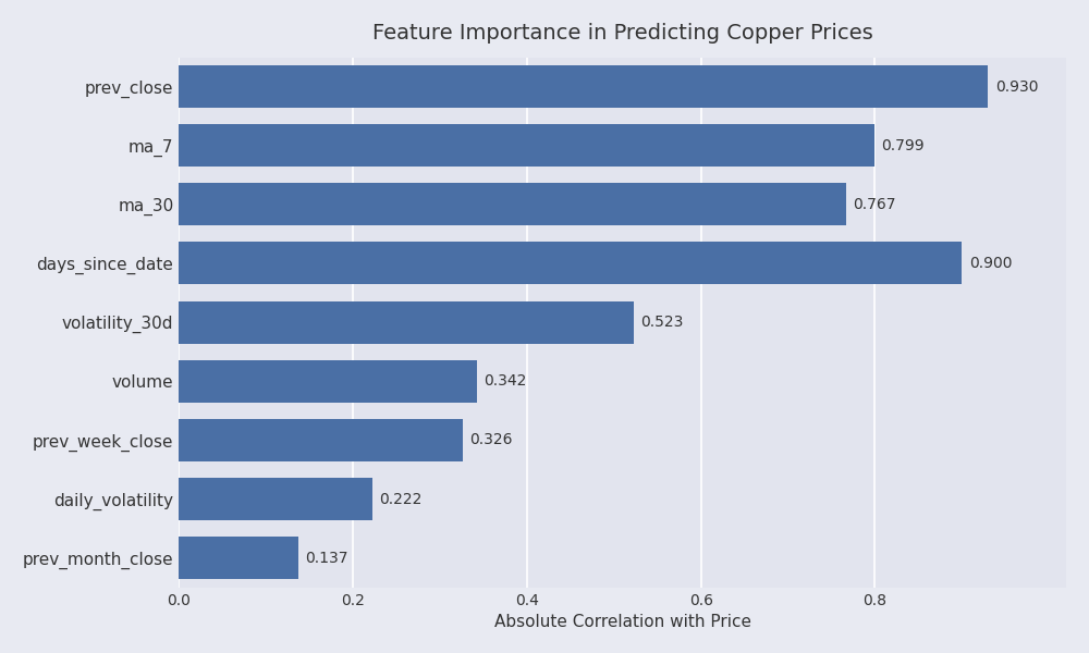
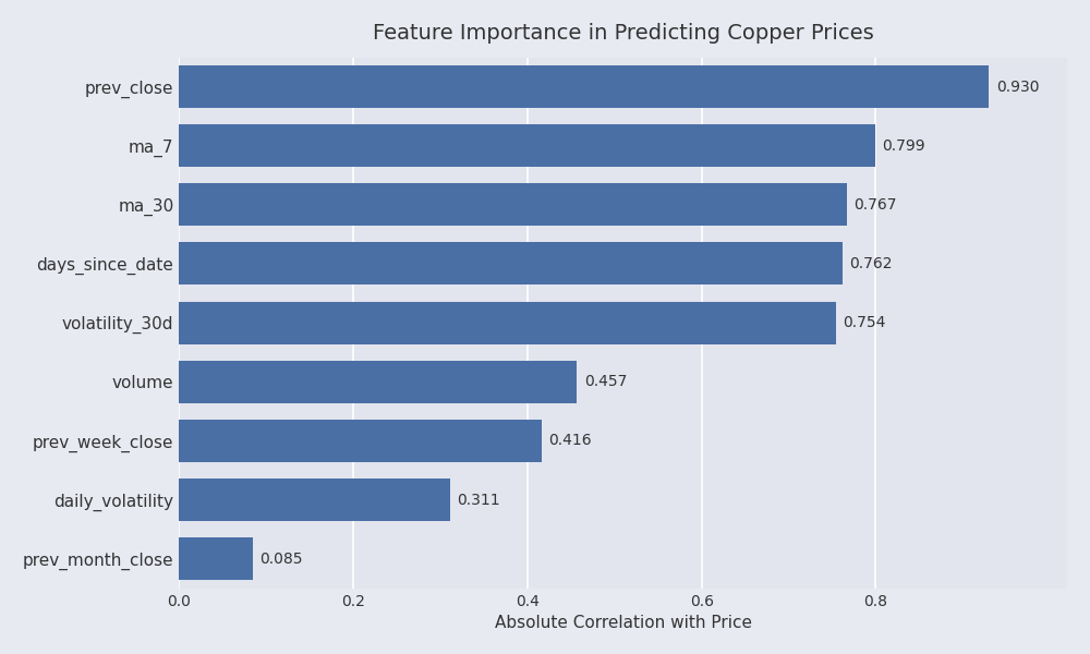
days_since_date: 0.900 -> 0.762
volatility_30d: 0.523 -> 0.754
volume: 0.342 -> 0.457
prev_week_close: 0.326 -> 0.416
daily_volatility: 0.222 -> 0.311
prev_month_close: 0.137 -> 0.085
